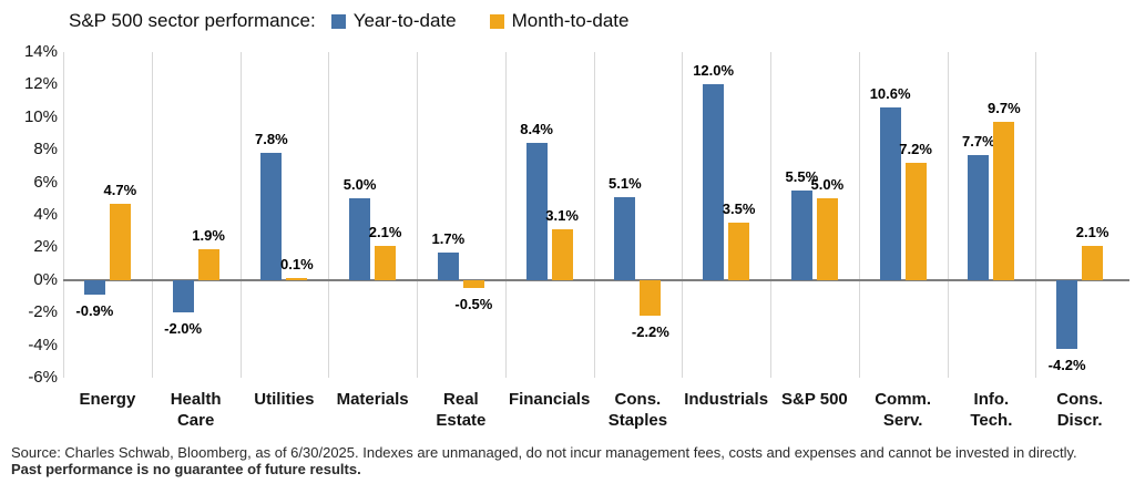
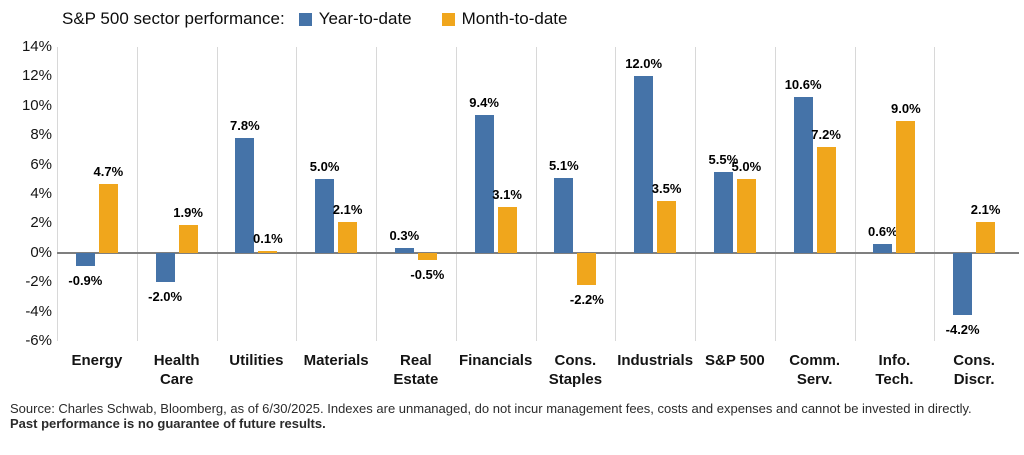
Year-to-date/Real Estate: 1.7% -> 0.3%
Year-to-date/Financials: 8.4% -> 9.4%
Year-to-date/Info. Tech.: 7.7% -> 0.6%
Month-to-date/Info. Tech.: 9.7% -> 9.0%
